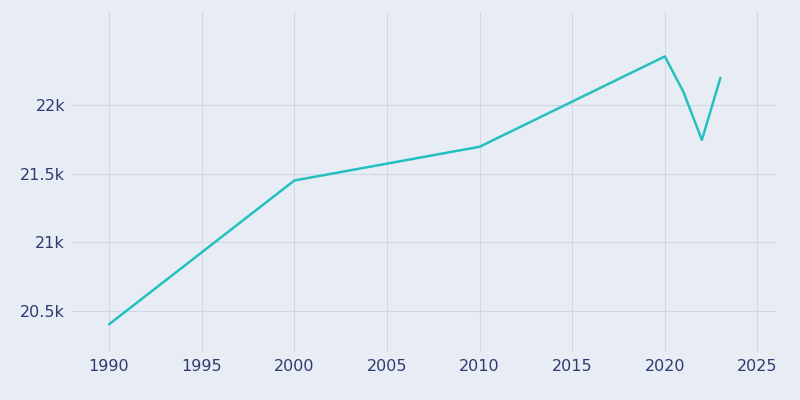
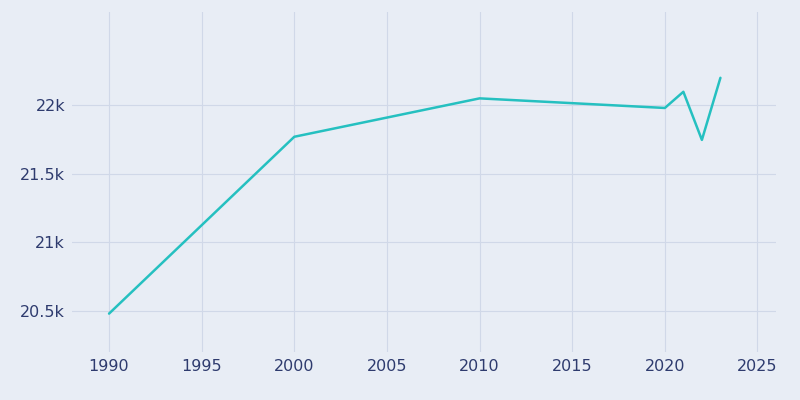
1990: 20.40k -> 20.48k
2000: 21.45k -> 21.77k
2010: 21.70k -> 22.05k
2020: 22.36k -> 21.98k
